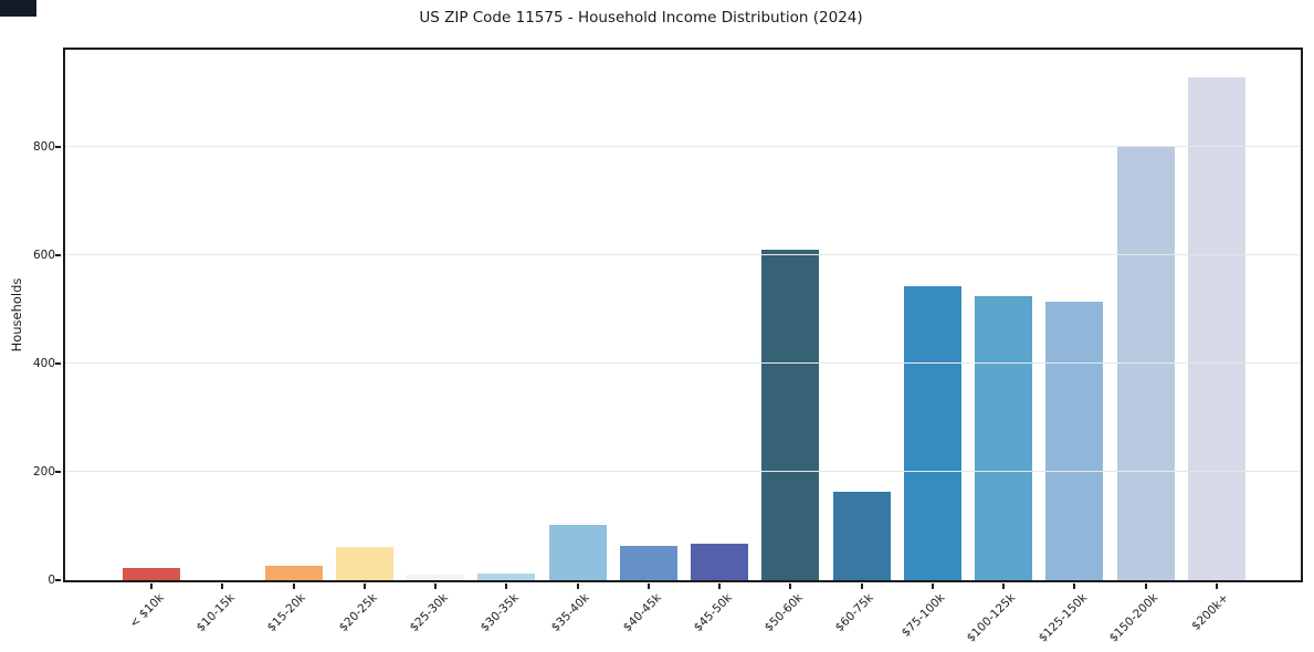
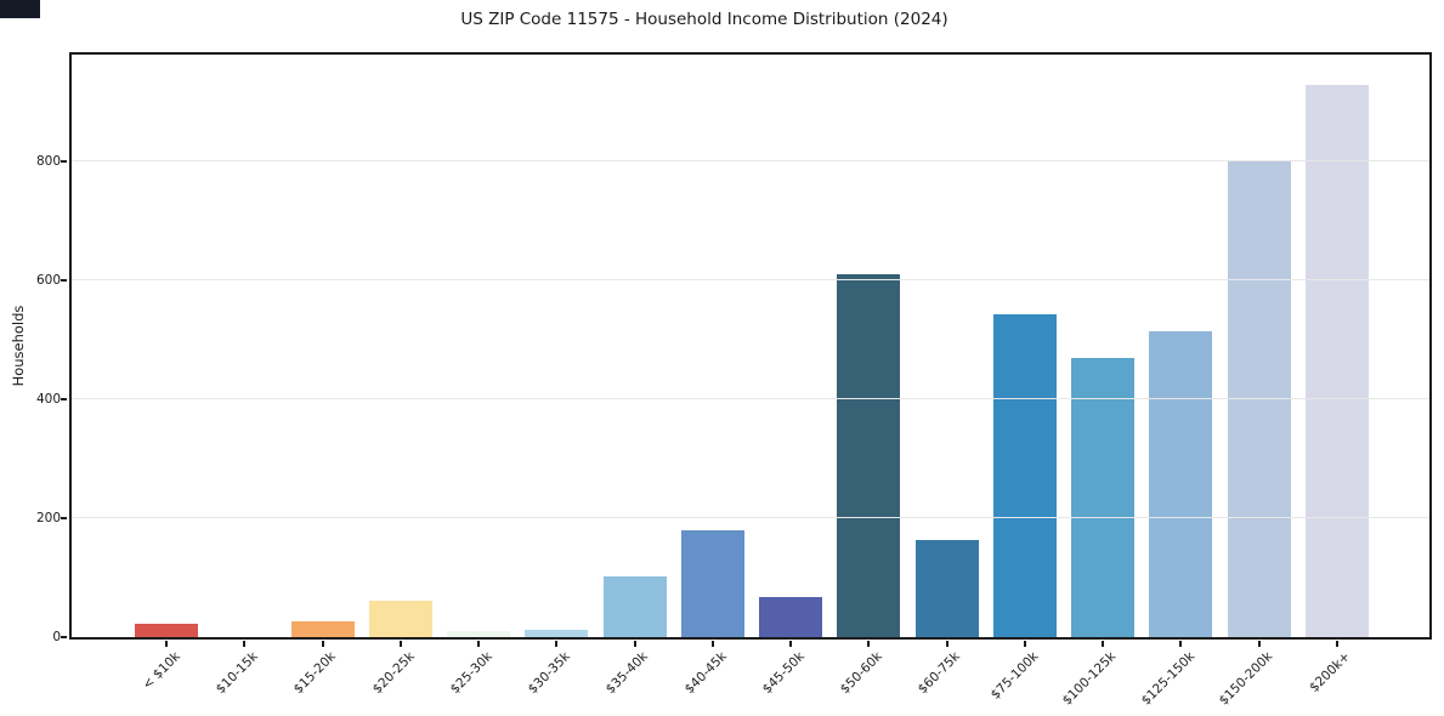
$40-45k: 60 -> 180
$100-125k: 520 -> 470
